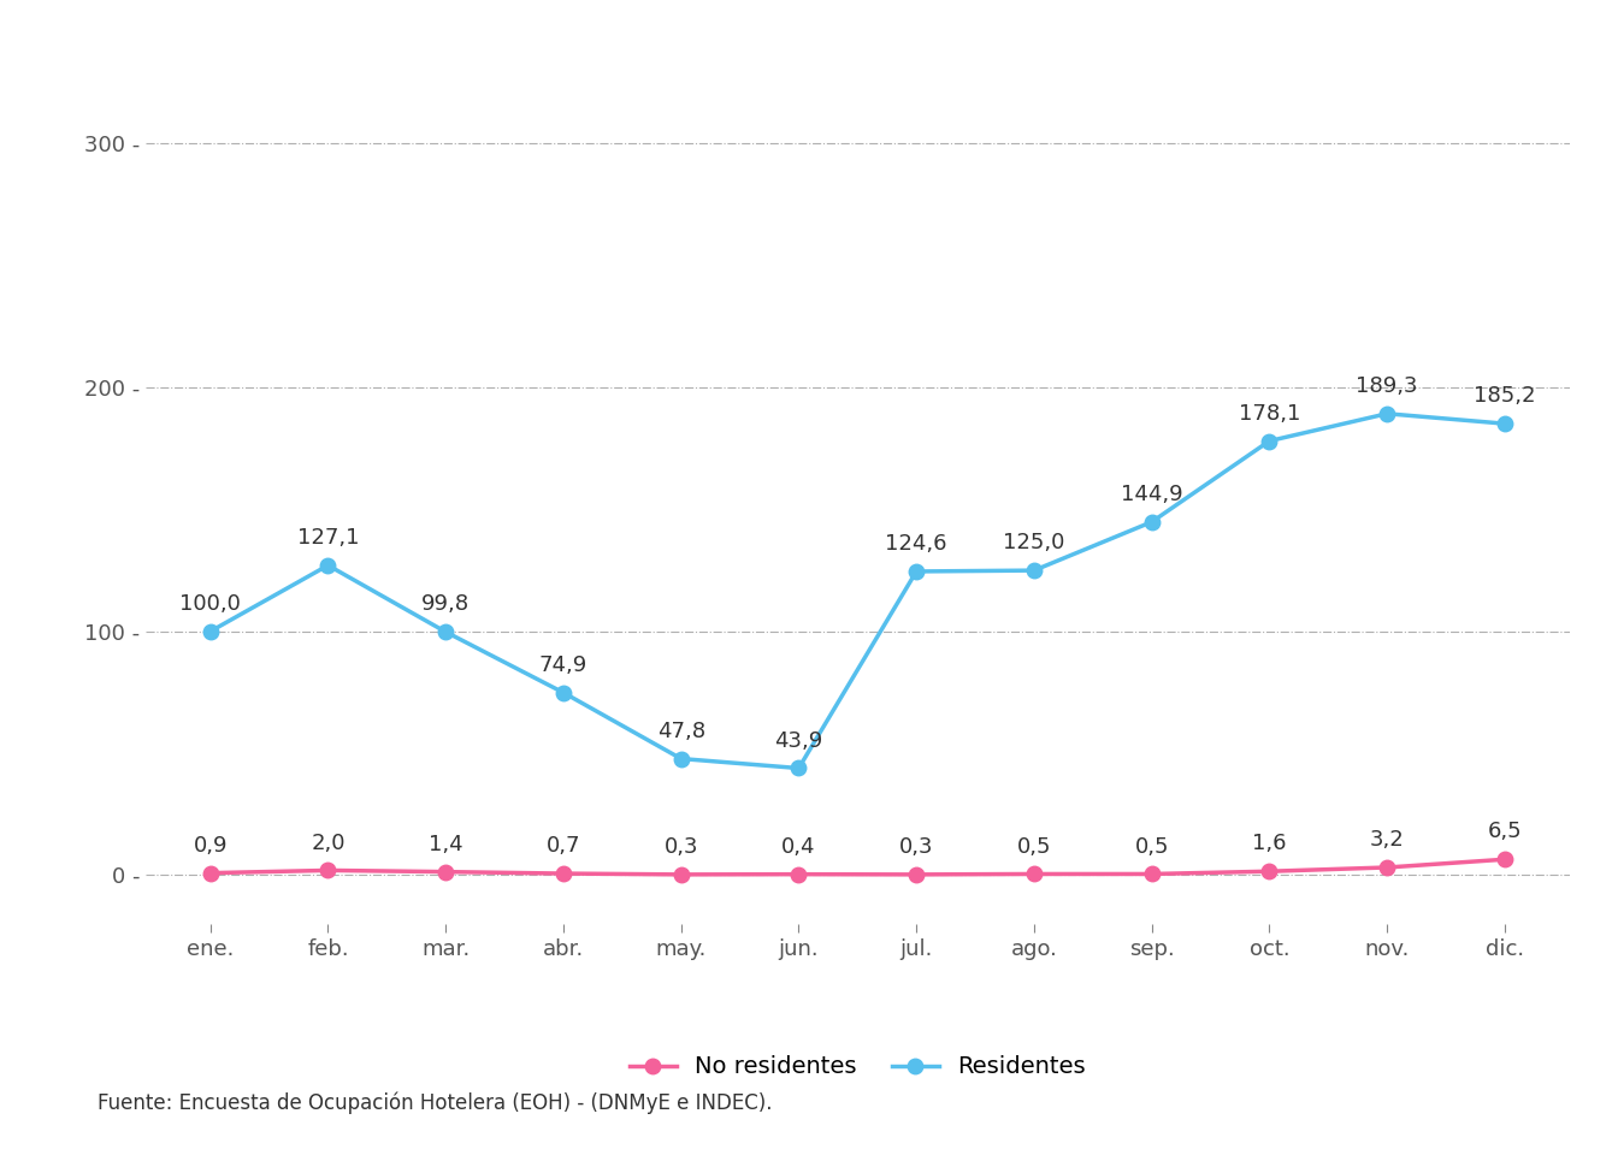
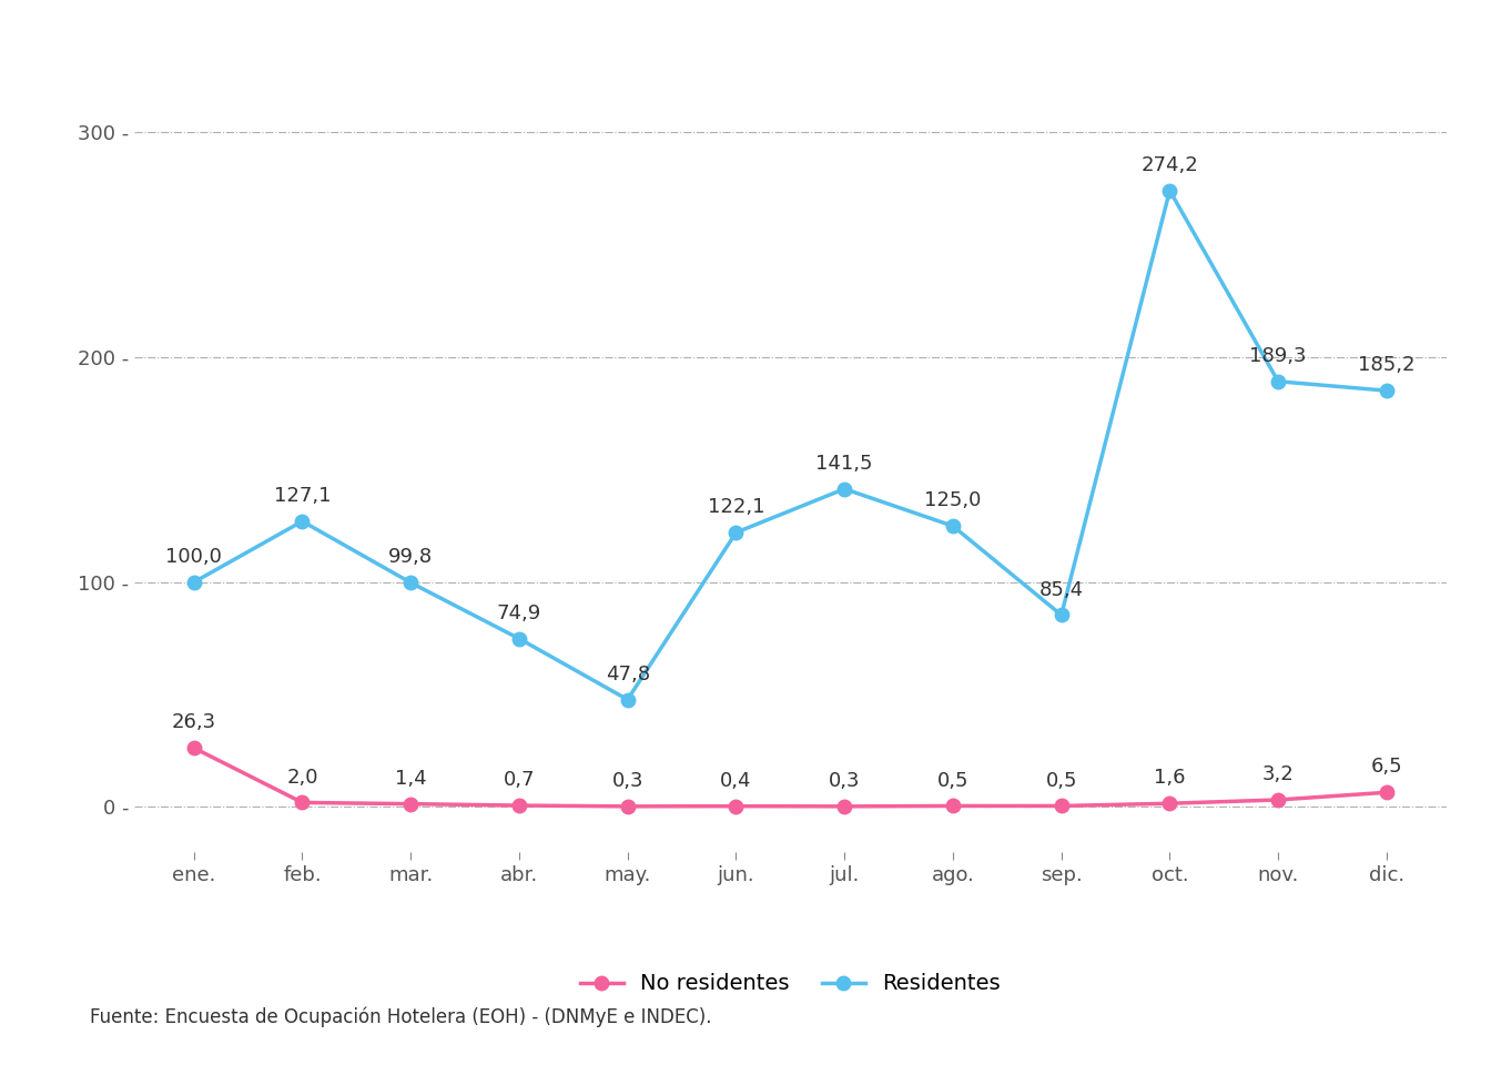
No residentes/ene.: 0,9 -> 26,3
Residentes/jun.: 43,9 -> 122,1
Residentes/jul.: 124,6 -> 141,5
Residentes/sep.: 144,9 -> 85,4
Residentes/oct.: 178,1 -> 274,2
